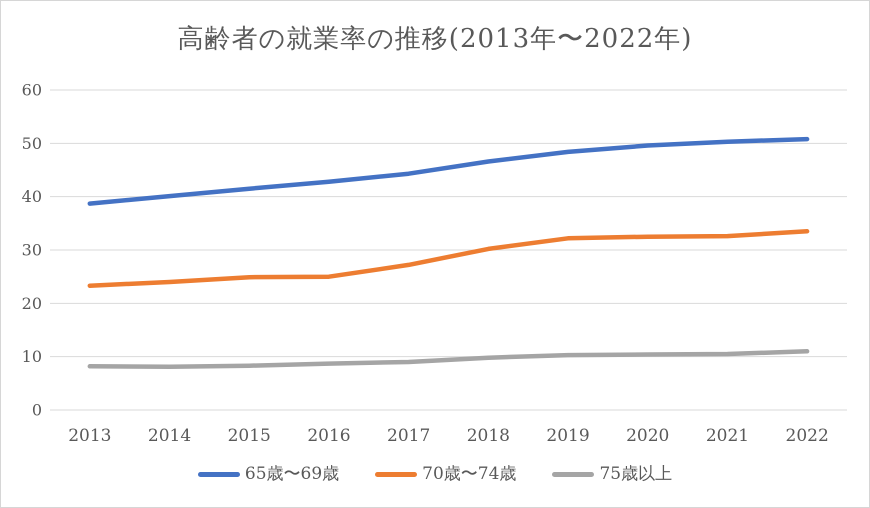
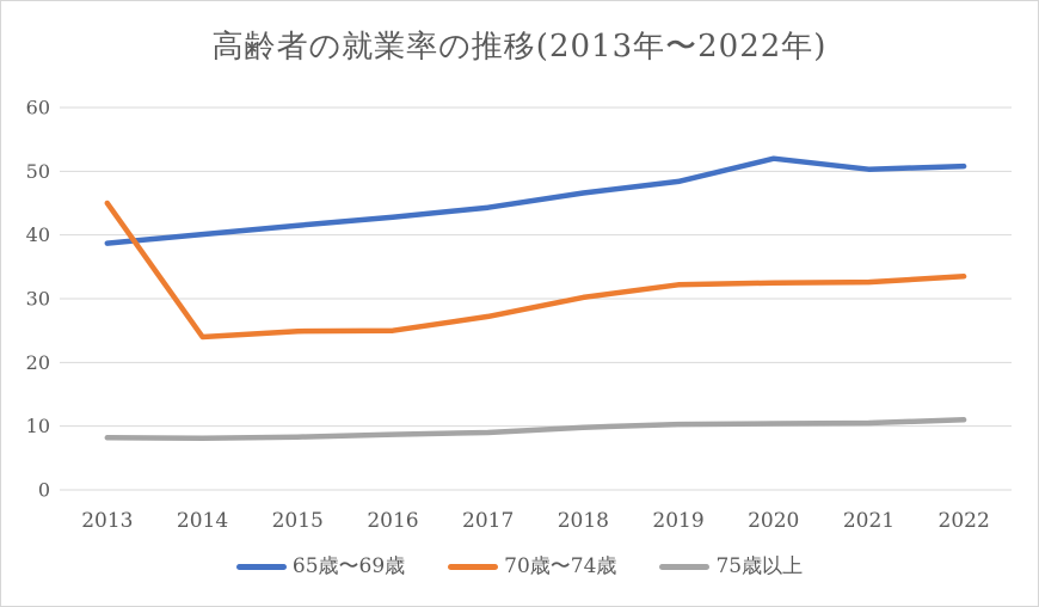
70歳〜74歳/2013: 23 -> 45
65歳〜69歳/2020: 50 -> 52
